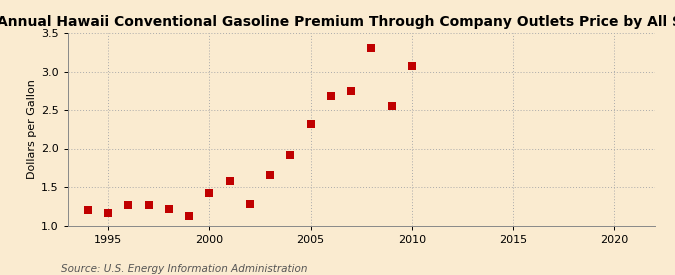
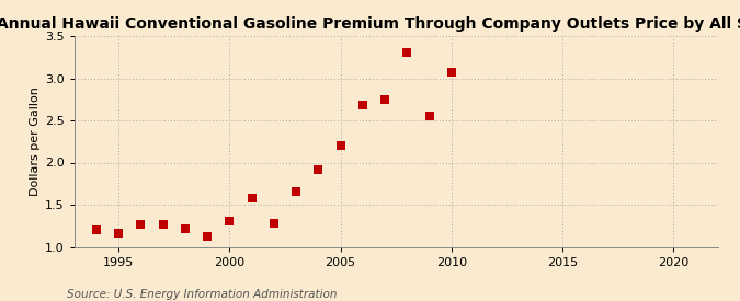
2000: 1.42 -> 1.30
2005: 2.32 -> 2.20
